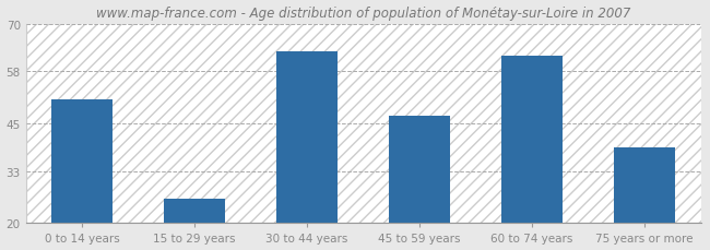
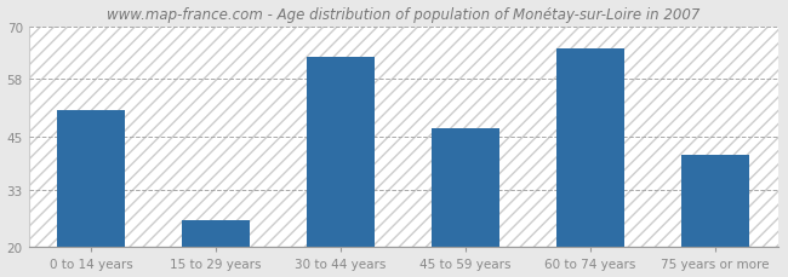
60 to 74 years: 62 -> 65
75 years or more: 39 -> 41
